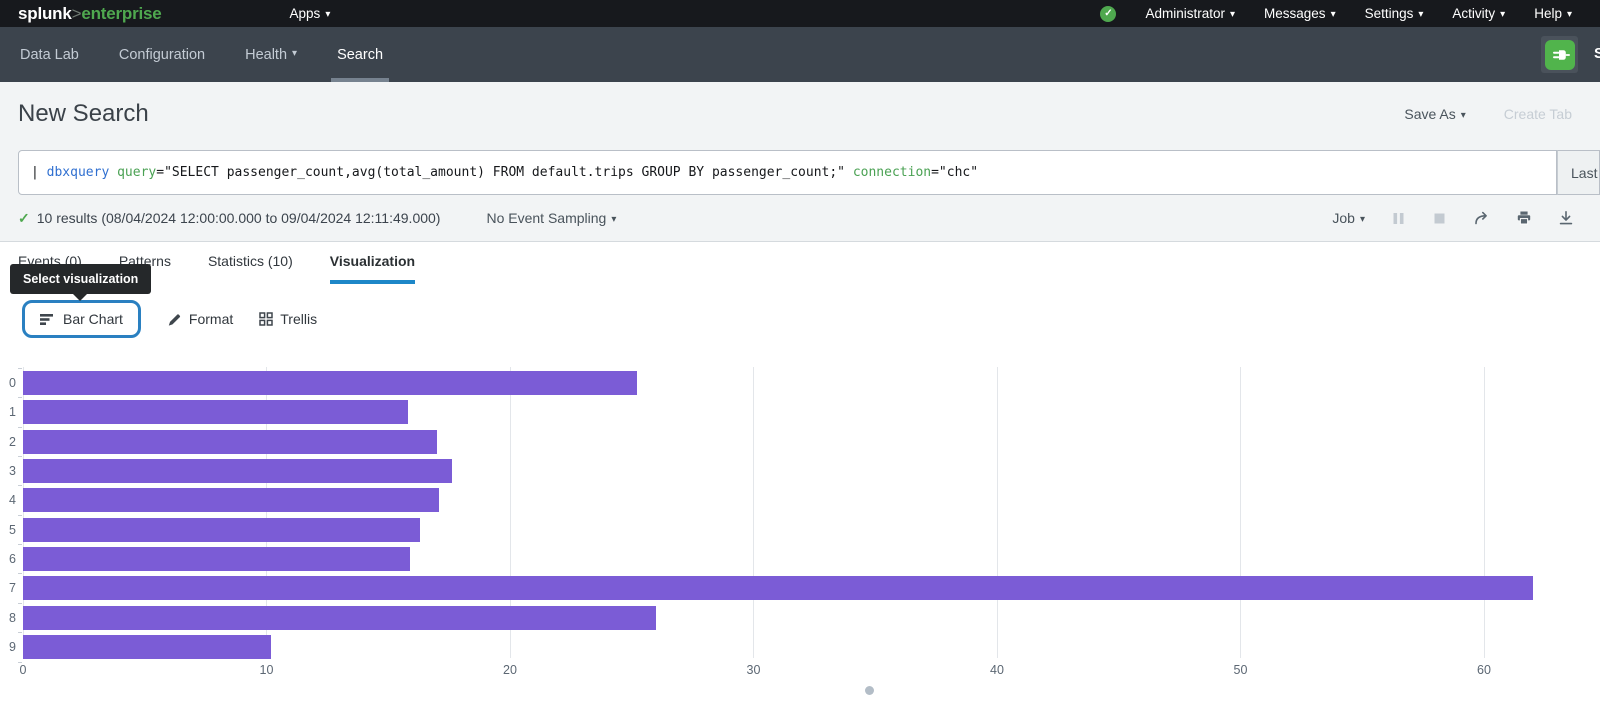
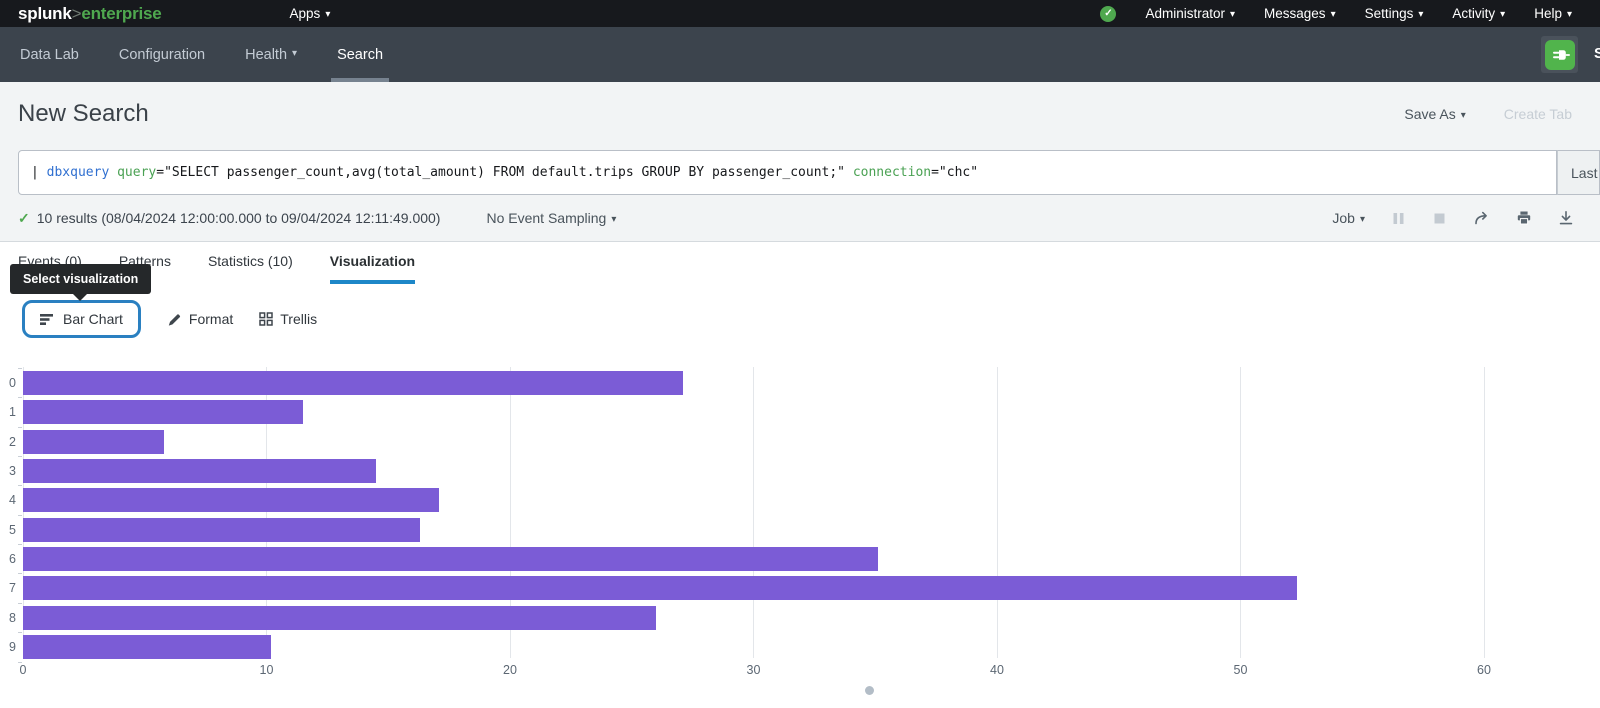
0: 25.2 -> 27.1
1: 15.8 -> 11.5
2: 17.0 -> 5.8
3: 17.6 -> 14.5
6: 15.9 -> 35.1
7: 62.0 -> 52.3
